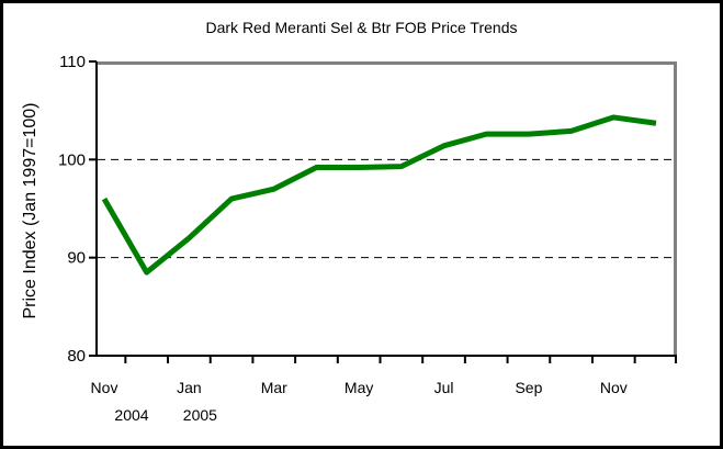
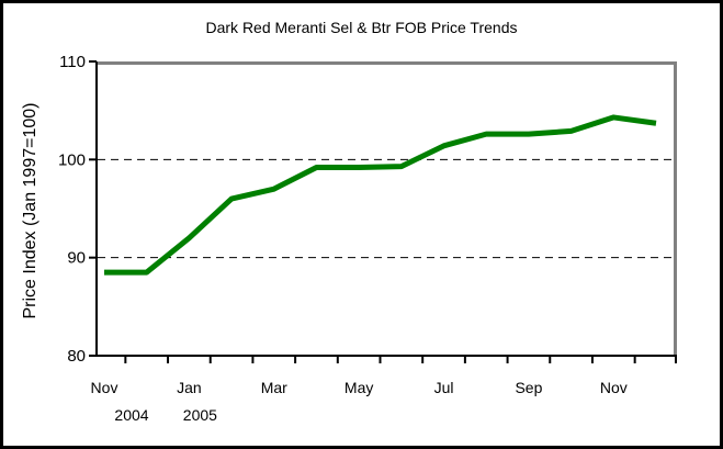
Nov 2004: 96 -> 88
